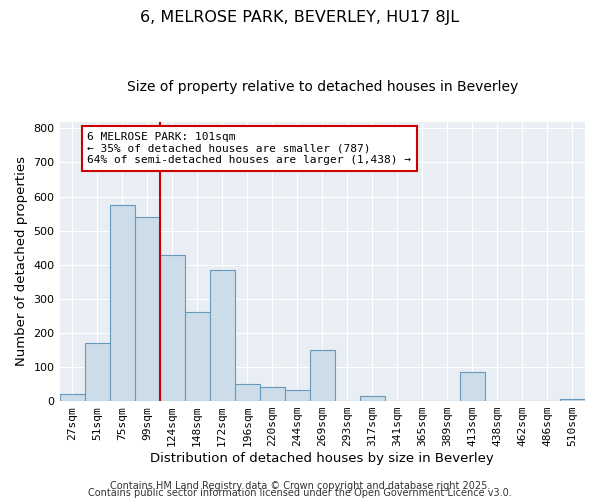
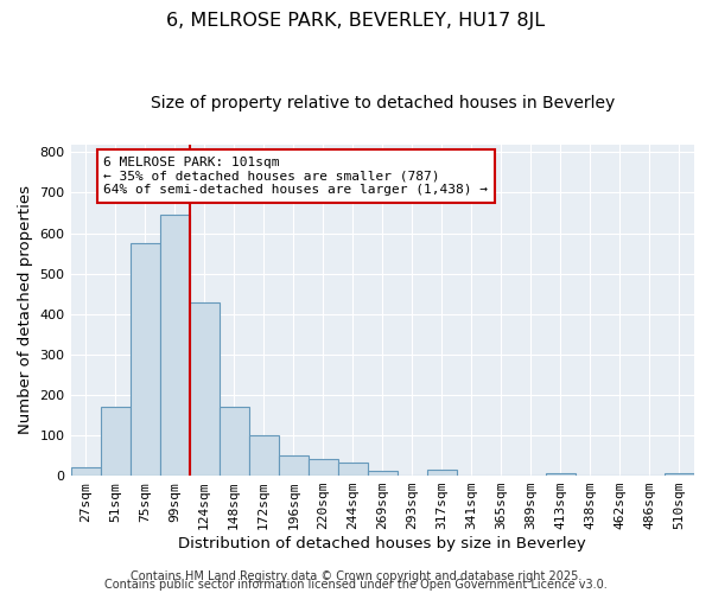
99sqm: 540 -> 645
148sqm: 260 -> 170
172sqm: 385 -> 100
269sqm: 150 -> 12
413sqm: 85 -> 5
